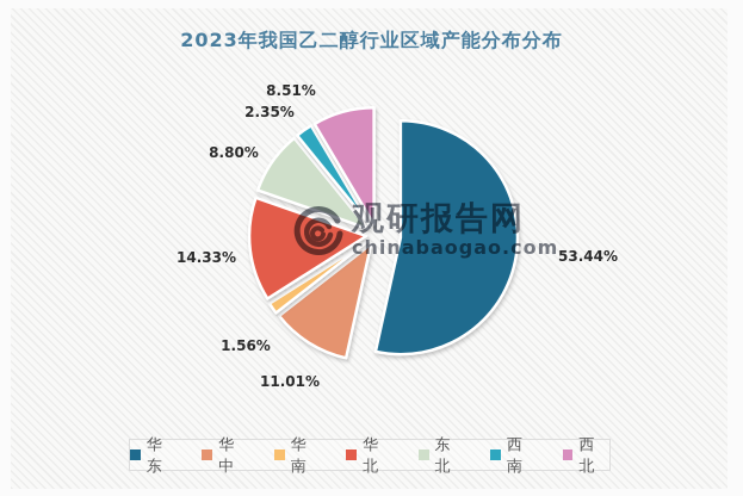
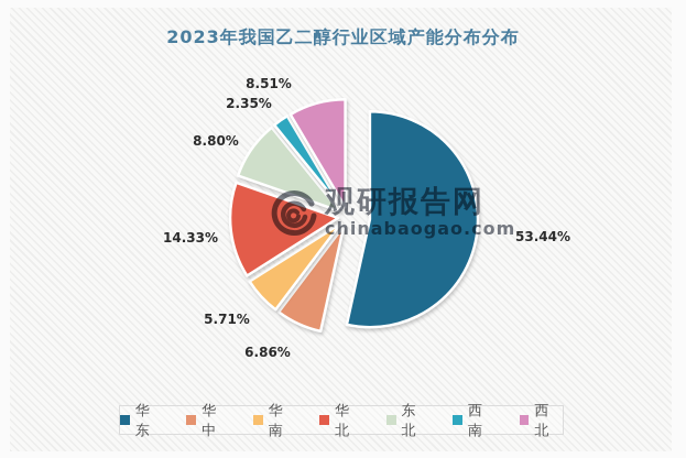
华中: 11.01% -> 6.86%
华南: 1.56% -> 5.71%
